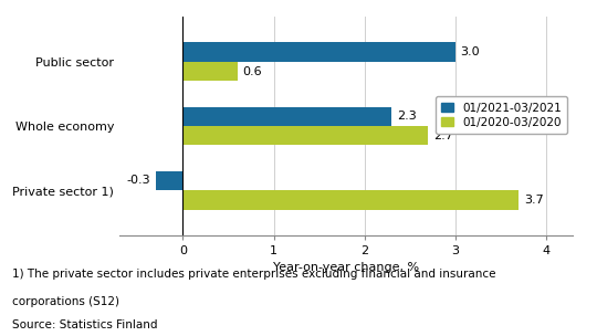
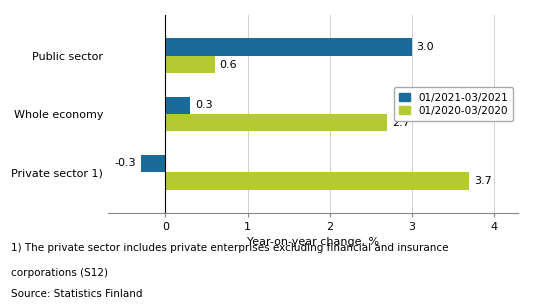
01/2021-03/2021/Whole economy: 2.3 -> 0.3
